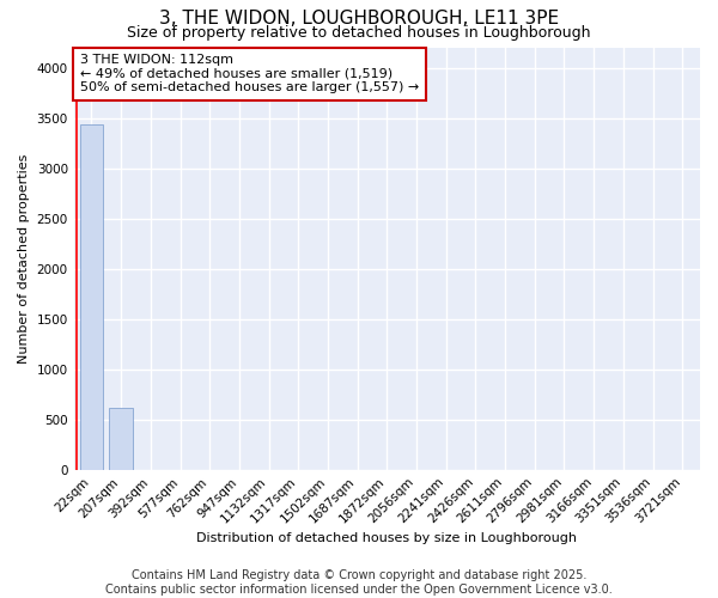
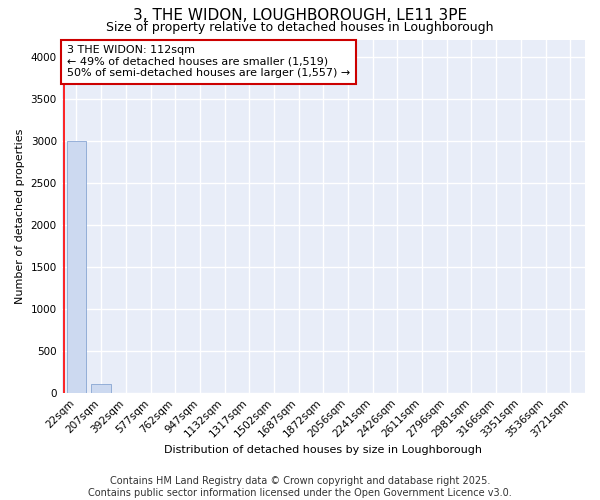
22sqm: 3440 -> 3000
207sqm: 620 -> 110
